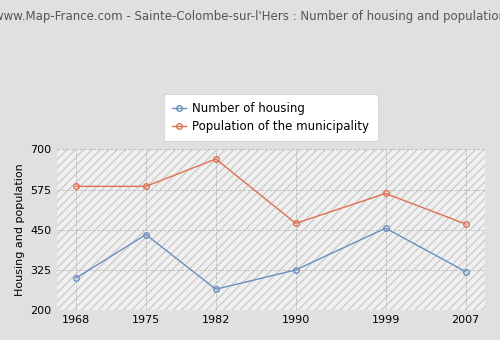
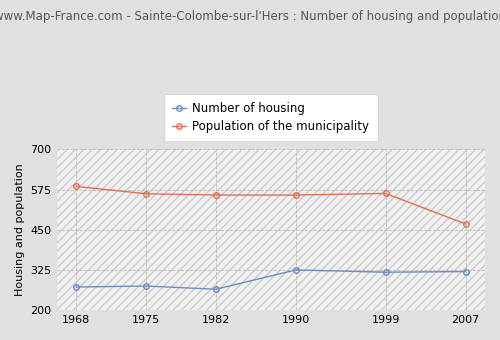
Number of housing/1968: 300 -> 272
Number of housing/1975: 435 -> 275
Population of the municipality/1975: 585 -> 562
Population of the municipality/1982: 670 -> 558
Population of the municipality/1990: 470 -> 558
Number of housing/1999: 455 -> 318
